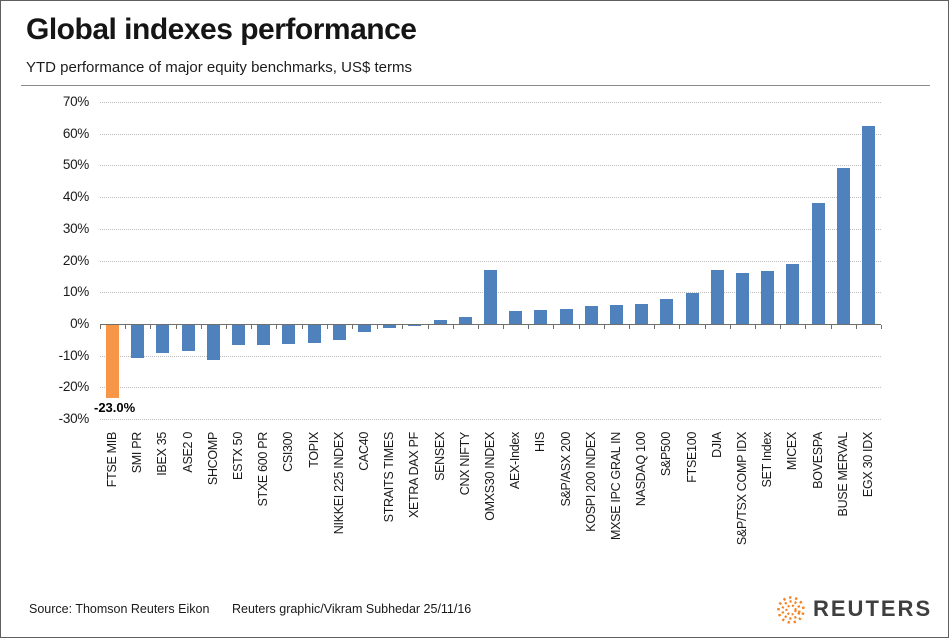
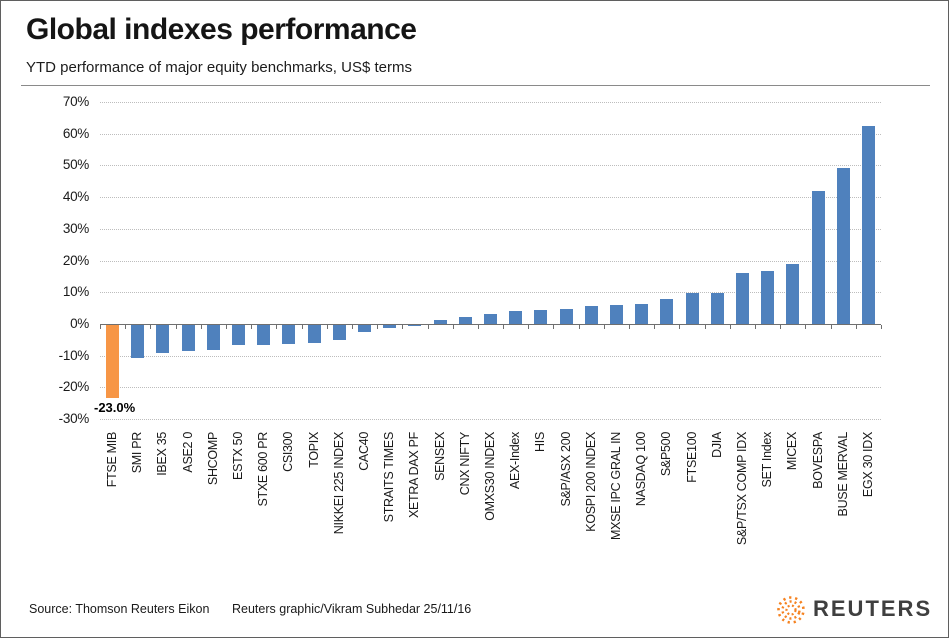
SHCOMP: -11% -> -8%
OMXS30 INDEX: 17% -> 3%
DJIA: 17% -> 10%
BOVESPA: 38% -> 42%
